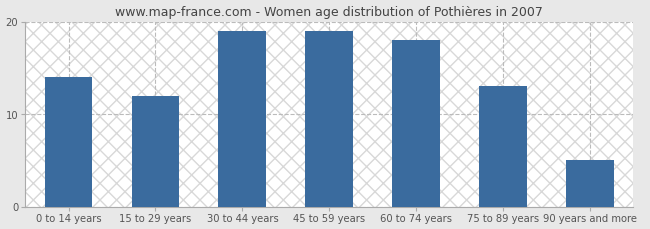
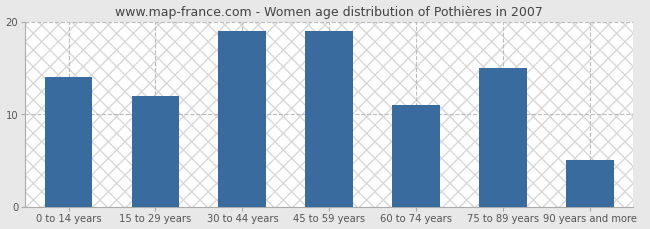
60 to 74 years: 18 -> 11
75 to 89 years: 13 -> 15
